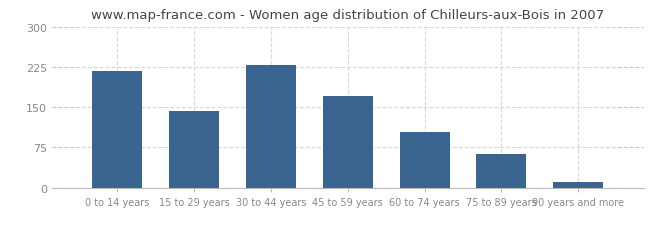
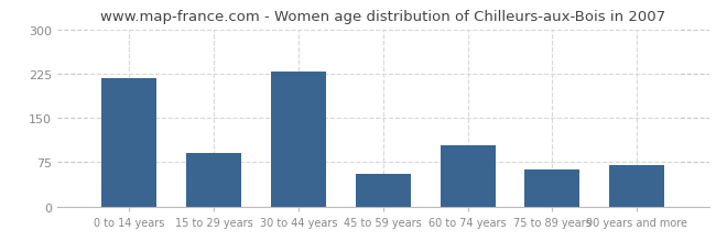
15 to 29 years: 143 -> 90
45 to 59 years: 170 -> 56
90 years and more: 10 -> 70
